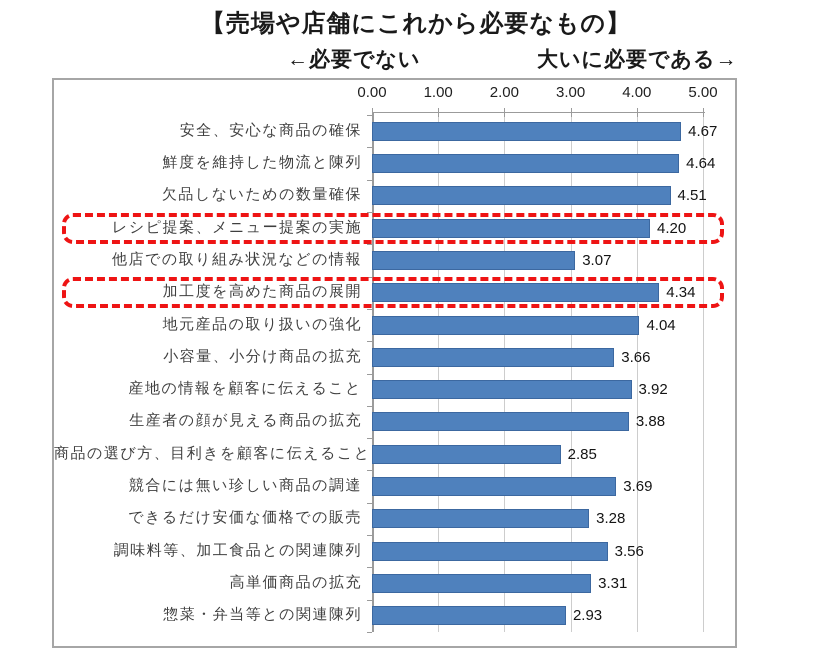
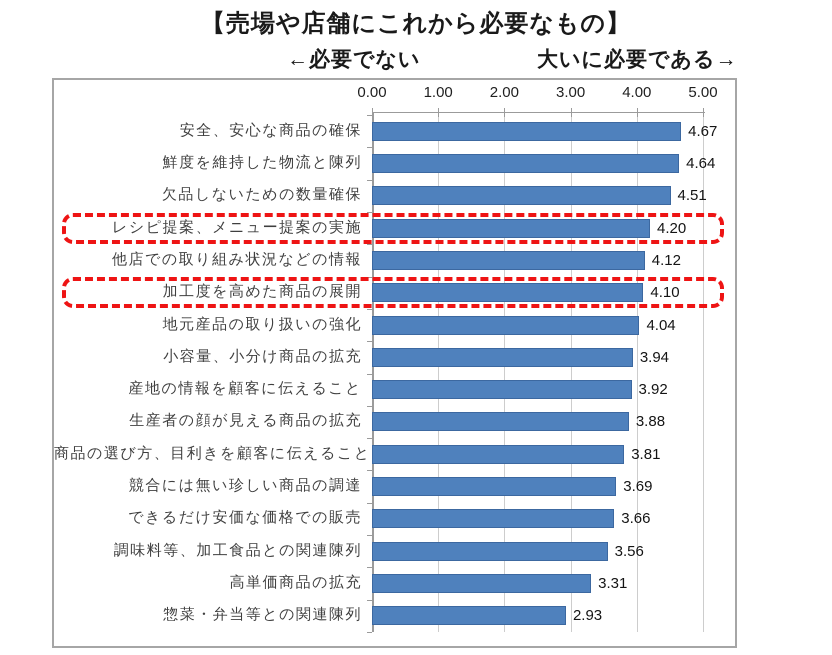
他店での取り組み状況などの情報: 3.07 -> 4.12
加工度を高めた商品の展開: 4.34 -> 4.10
小容量、小分け商品の拡充: 3.66 -> 3.94
商品の選び方、目利きを顧客に伝えること: 2.85 -> 3.81
できるだけ安価な価格での販売: 3.28 -> 3.66
